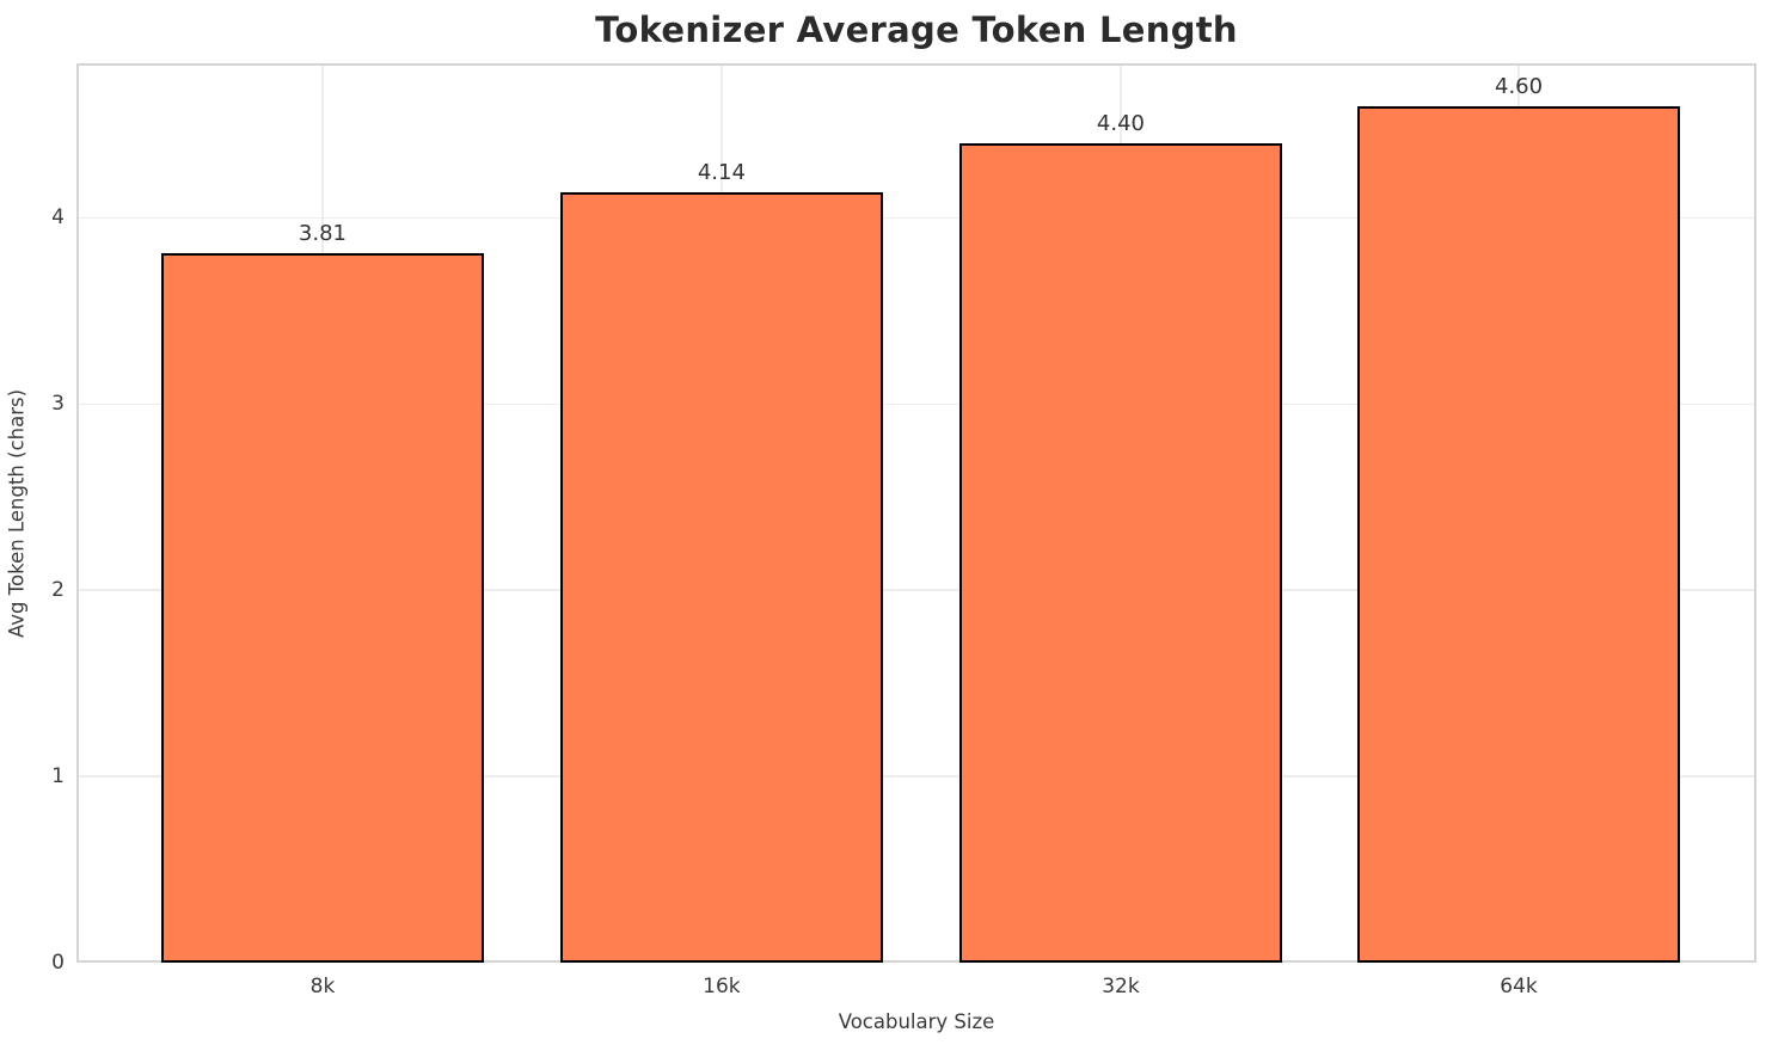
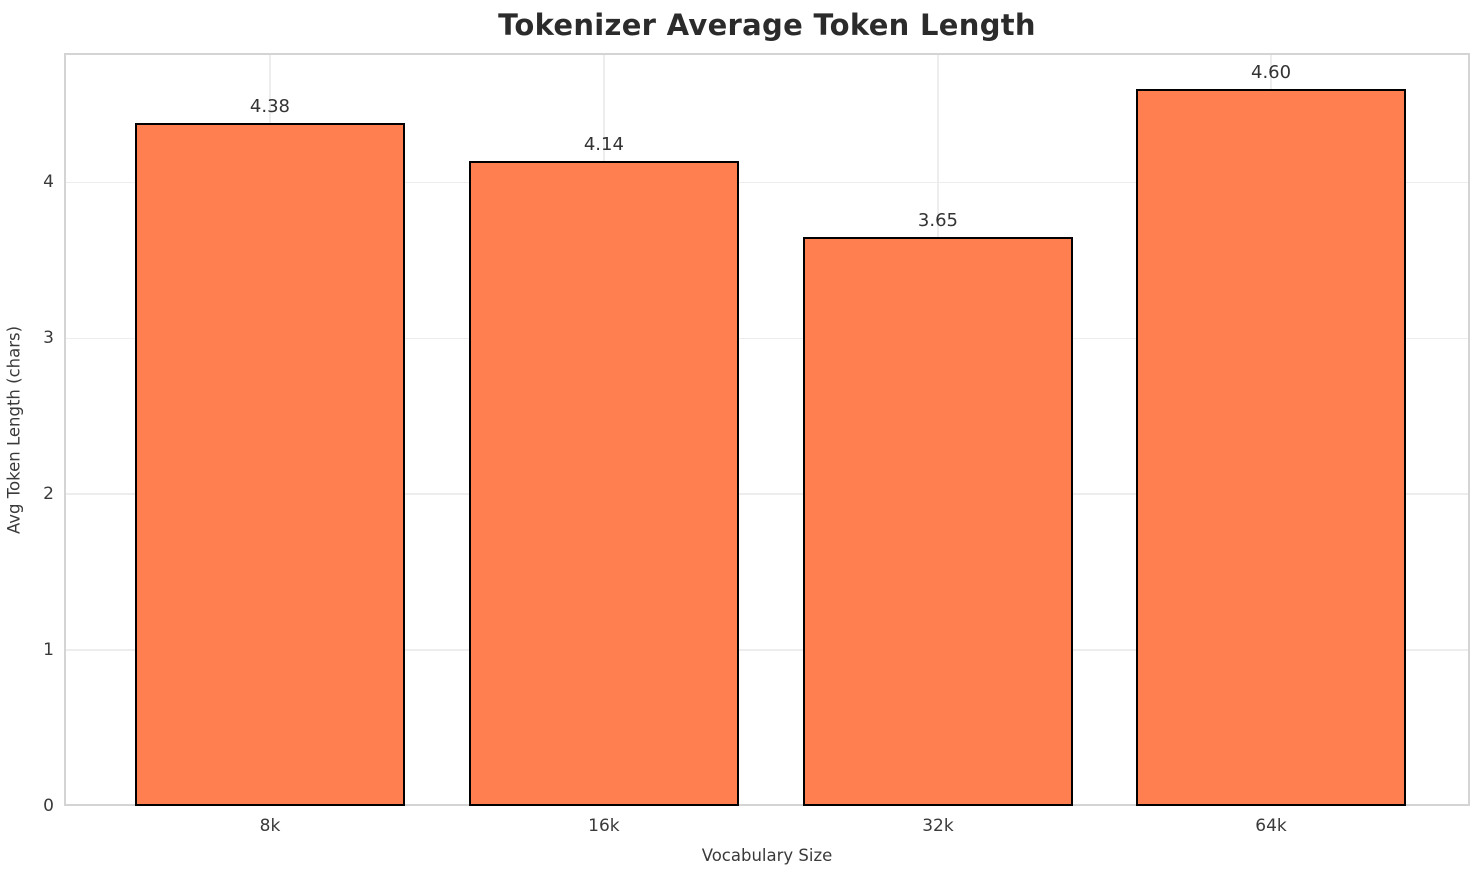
8k: 3.81 -> 4.38
32k: 4.40 -> 3.65
